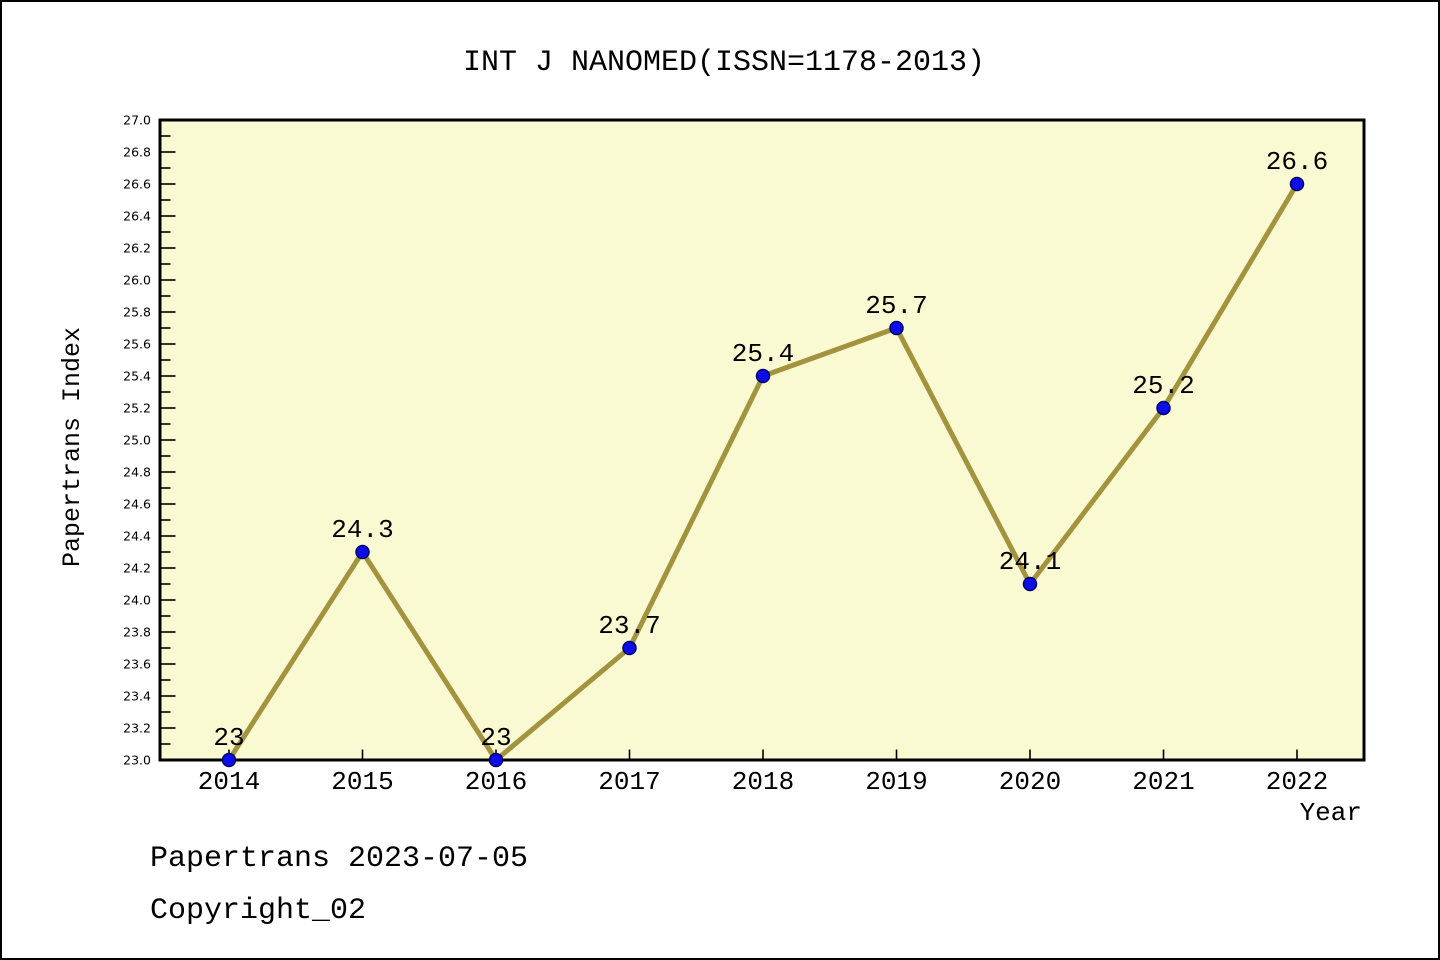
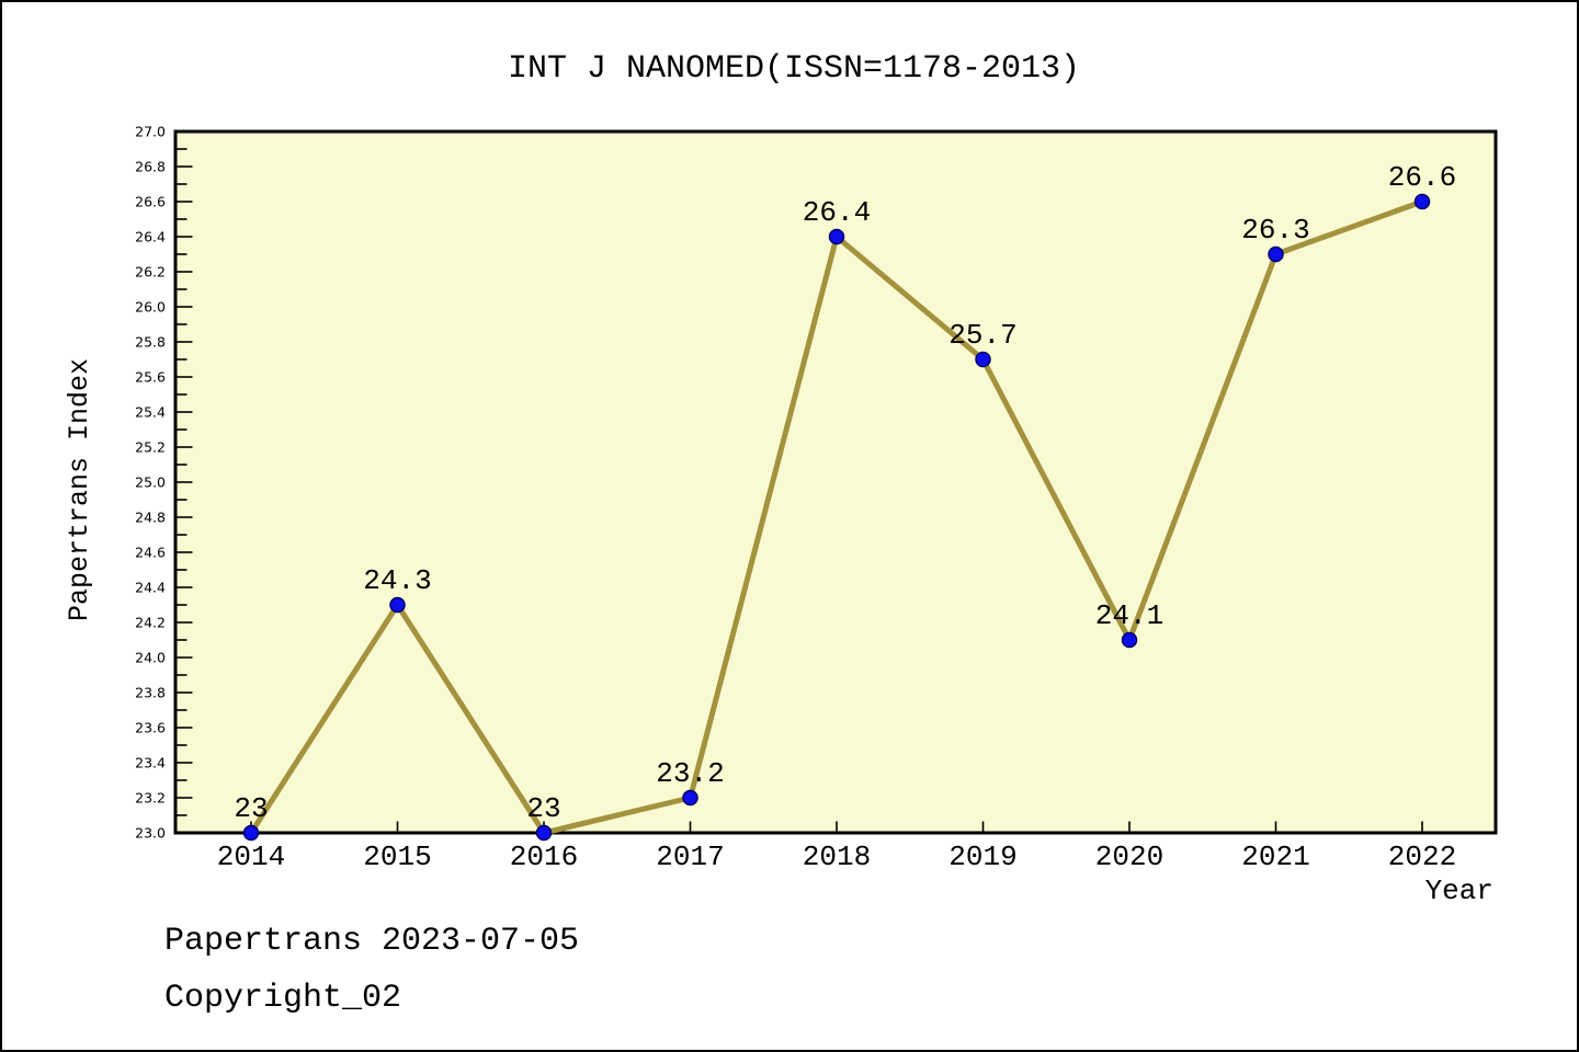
2017: 23.7 -> 23.2
2018: 25.4 -> 26.4
2021: 25.2 -> 26.3
